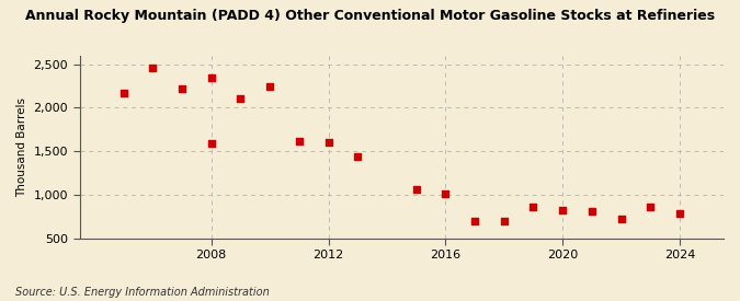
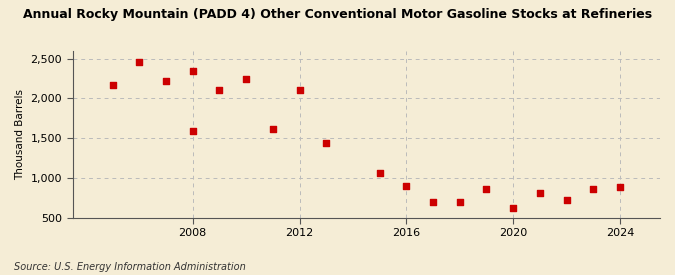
2012: 1,600 -> 2,100
2016: 1,010 -> 900
2020: 820 -> 620
2024: 790 -> 880
